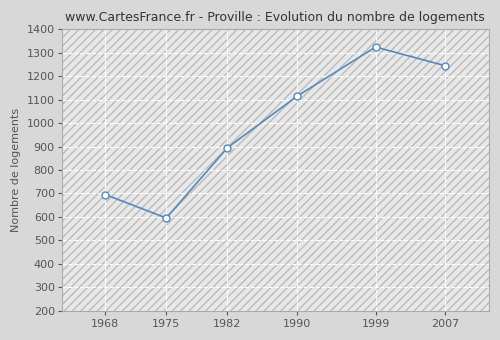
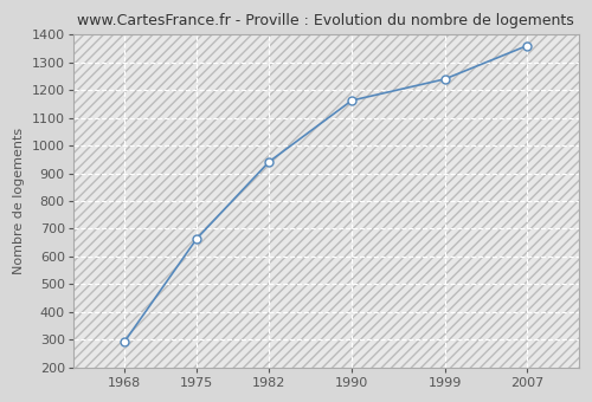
1968: 695 -> 293
1975: 595 -> 665
1982: 895 -> 942
1990: 1115 -> 1163
1999: 1325 -> 1240
2007: 1245 -> 1361
